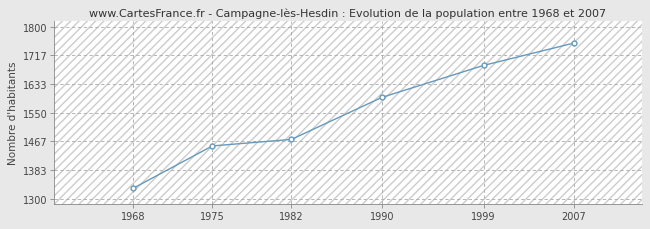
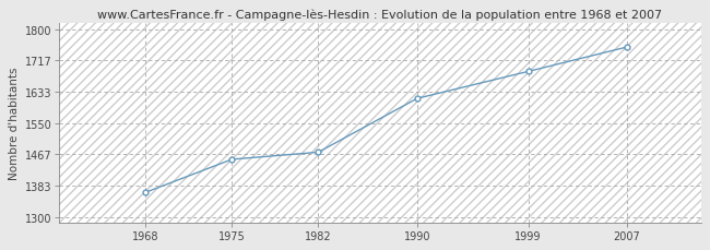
1968: 1330 -> 1365
1990: 1594 -> 1615
